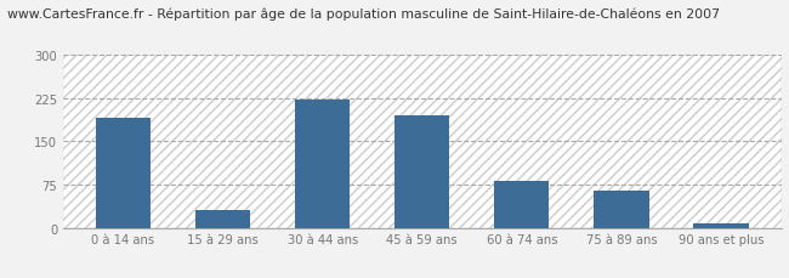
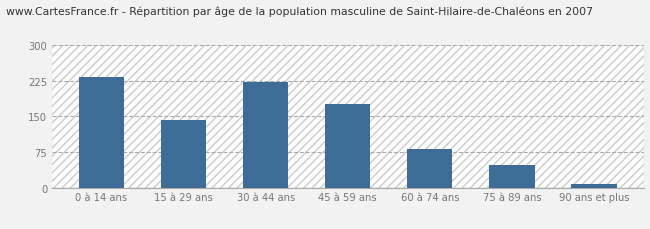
0 à 14 ans: 190 -> 232
15 à 29 ans: 30 -> 143
45 à 59 ans: 195 -> 175
75 à 89 ans: 65 -> 47
